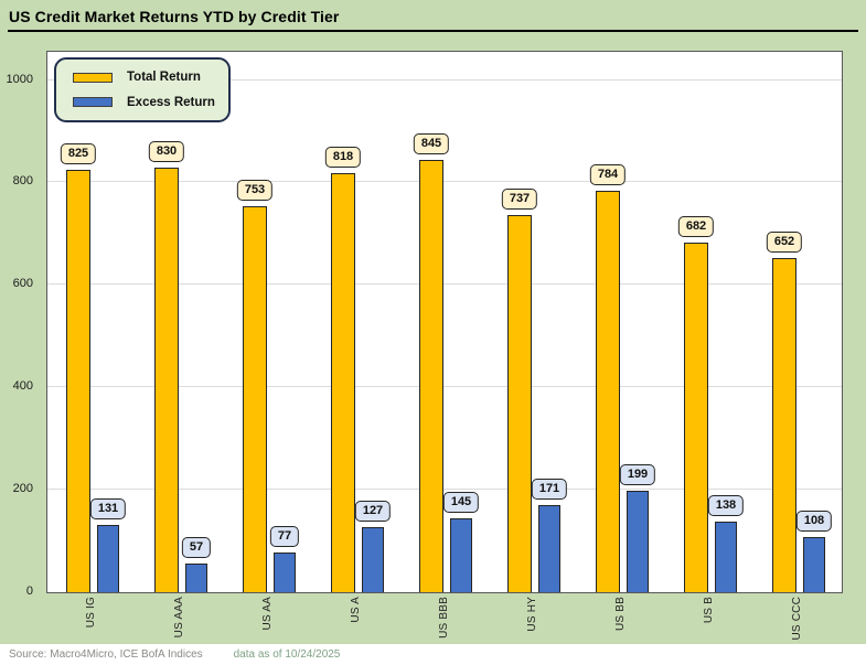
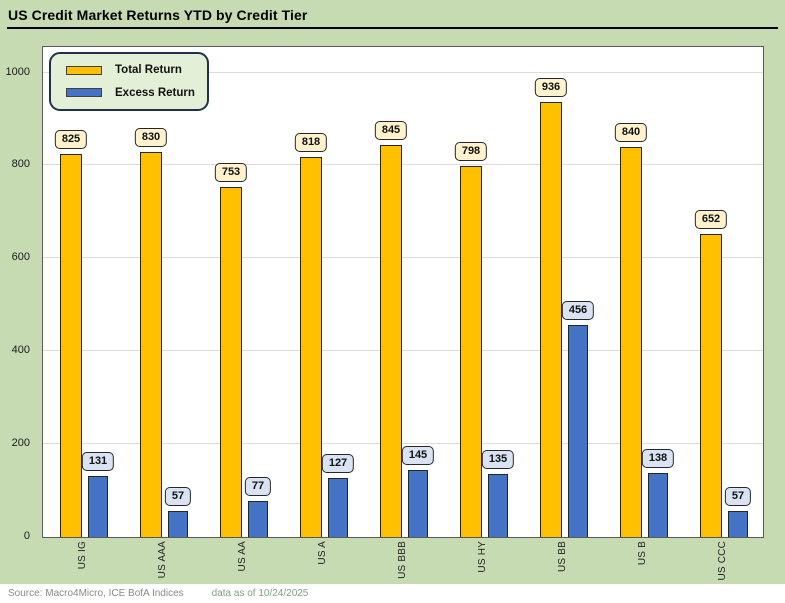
Total Return/US HY: 737 -> 798
Excess Return/US HY: 171 -> 135
Total Return/US BB: 784 -> 936
Excess Return/US BB: 199 -> 456
Total Return/US B: 682 -> 840
Excess Return/US CCC: 108 -> 57
